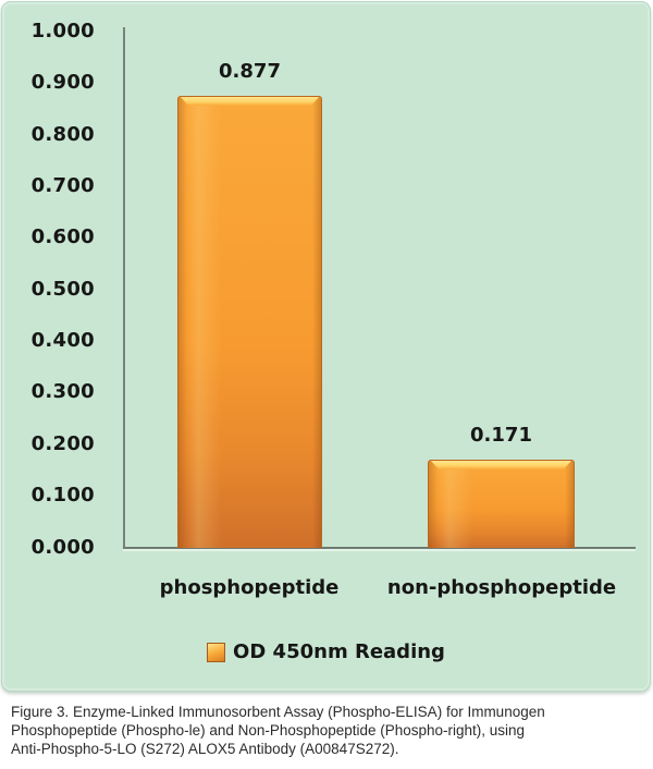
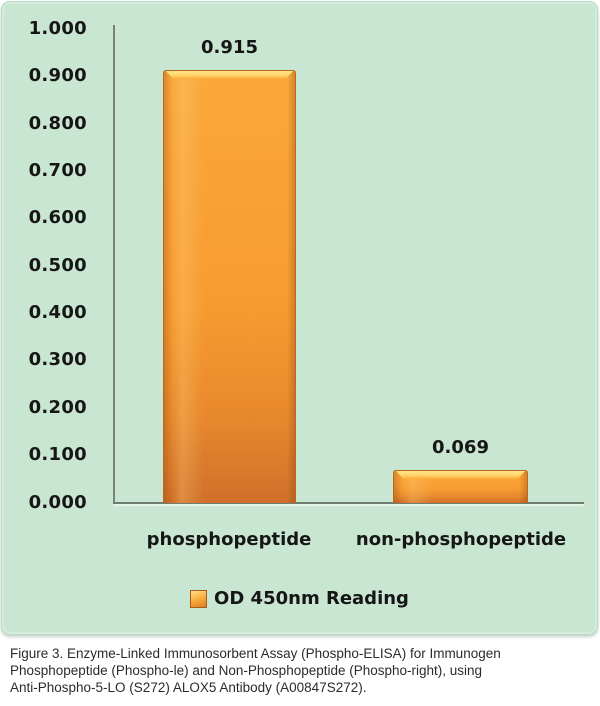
phosphopeptide: 0.877 -> 0.915
non-phosphopeptide: 0.171 -> 0.069
